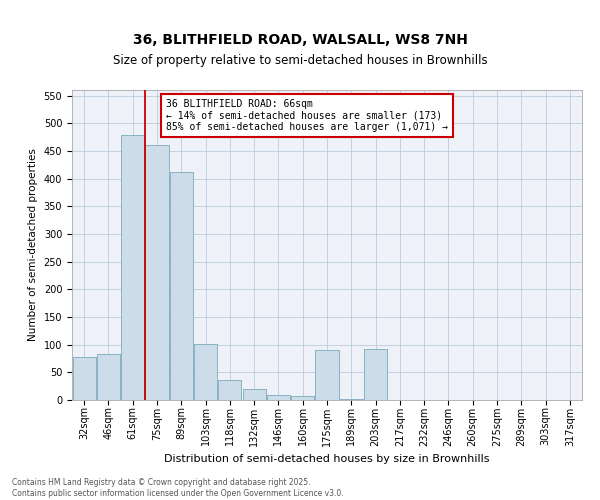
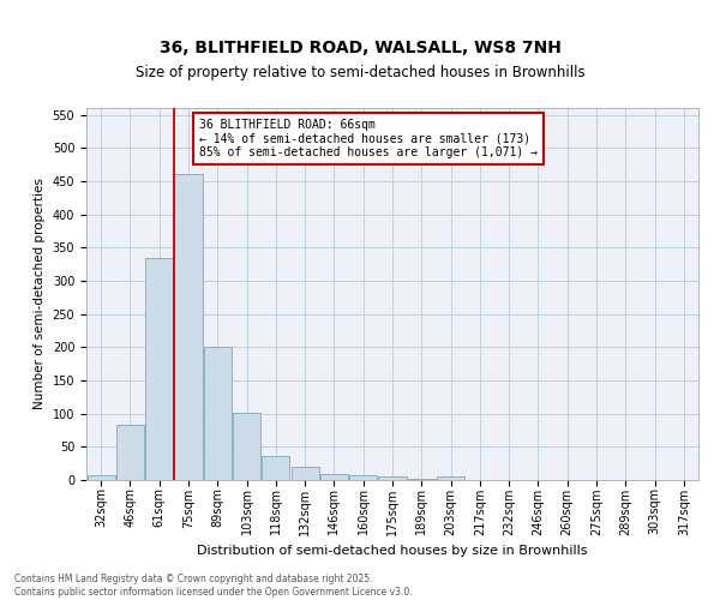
32sqm: 78 -> 8
61sqm: 478 -> 335
89sqm: 412 -> 200
175sqm: 90 -> 5
203sqm: 92 -> 5
